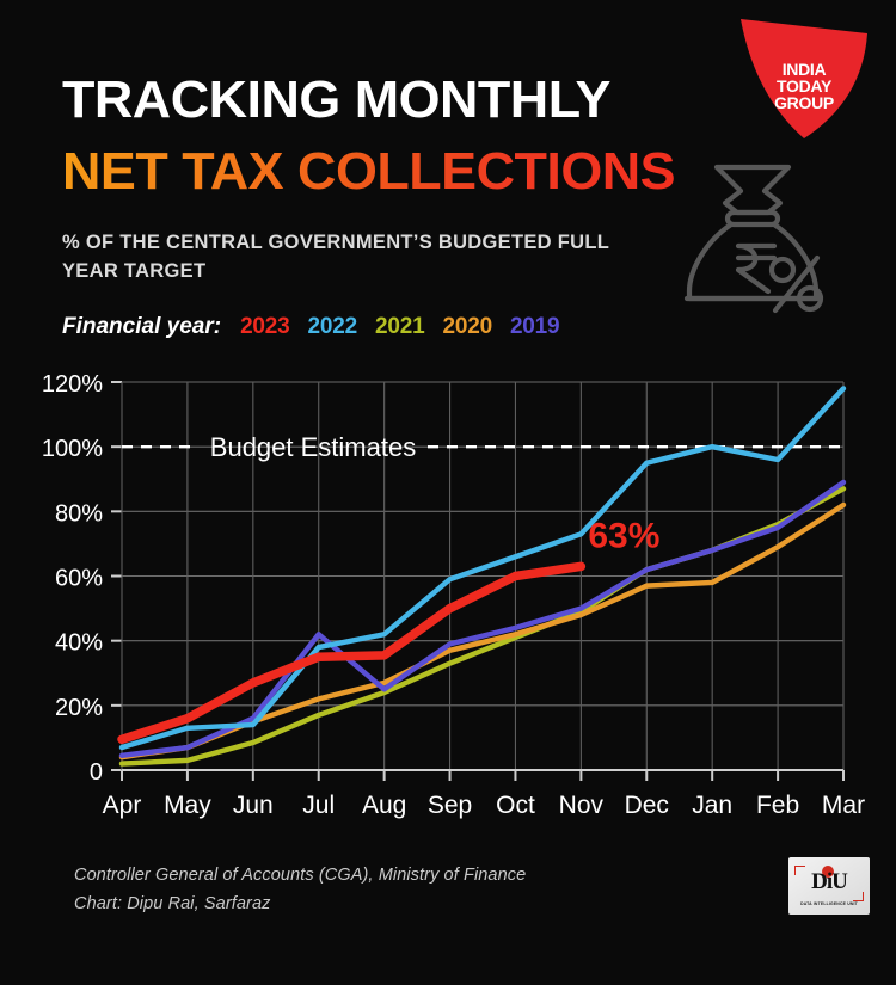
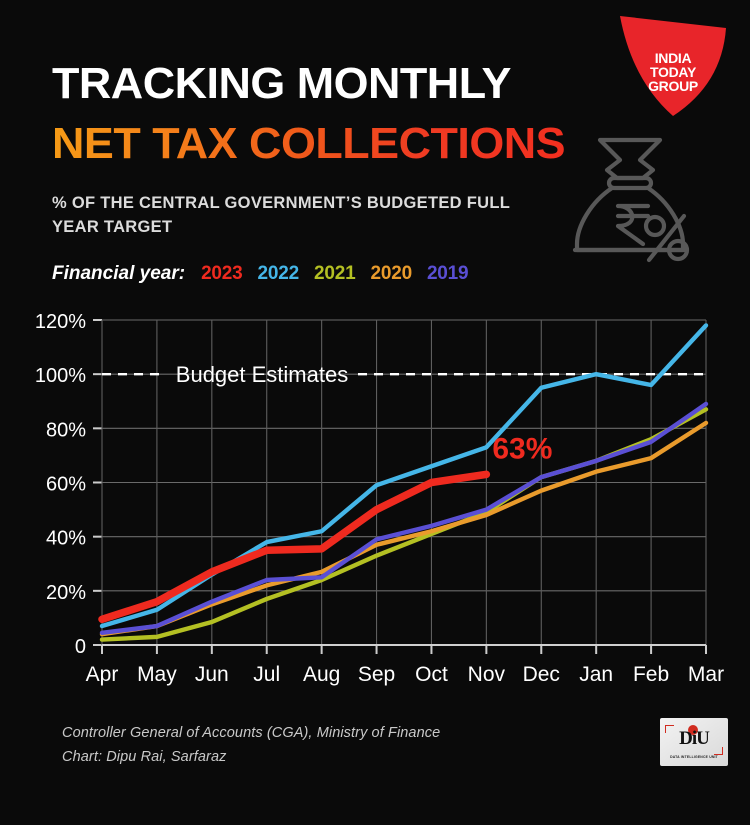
2022/Jun: 14% -> 26%
2019/Jul: 42% -> 24%
2020/Jan: 58% -> 64%
